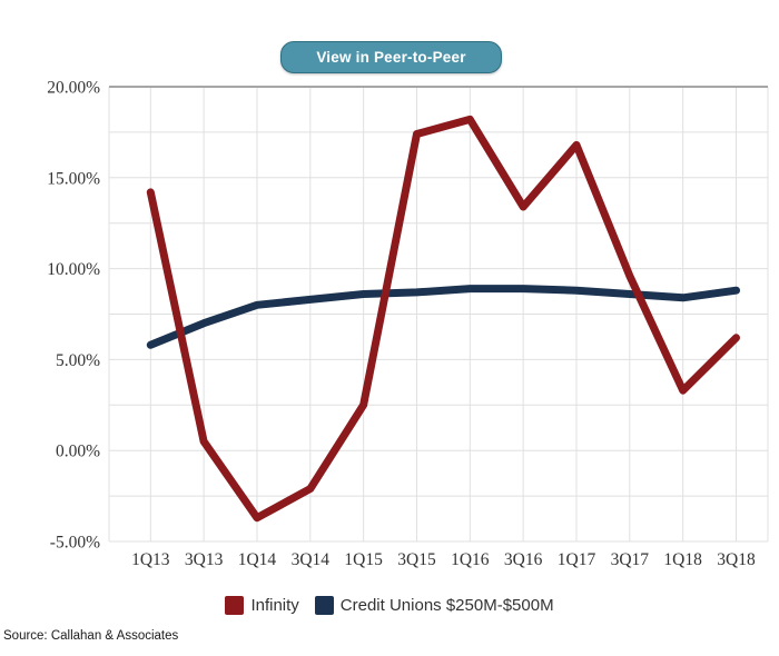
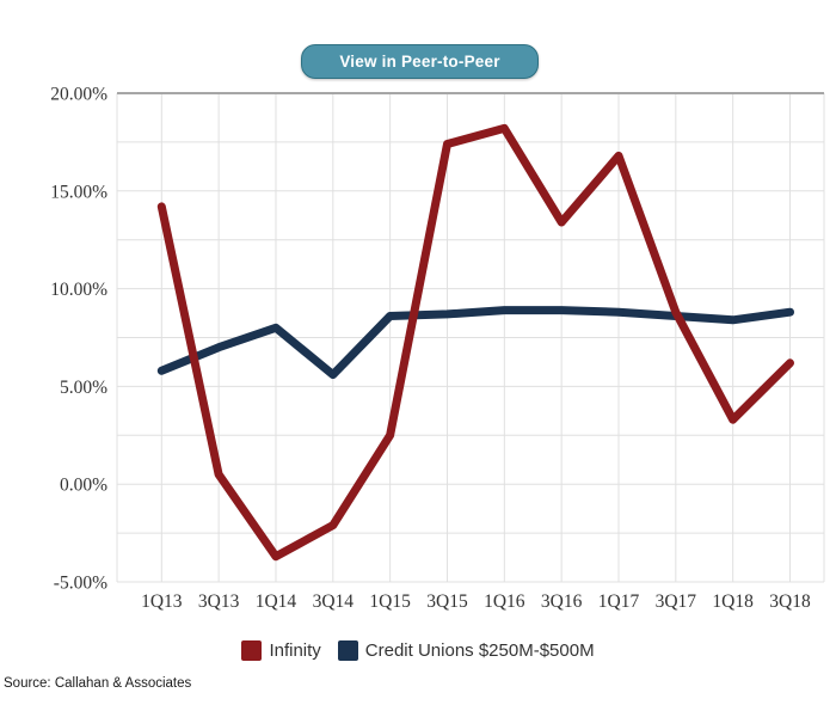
Credit Unions $250M-$500M/3Q14: 8.3% -> 5.6%
Infinity/3Q17: 9.6% -> 8.8%
